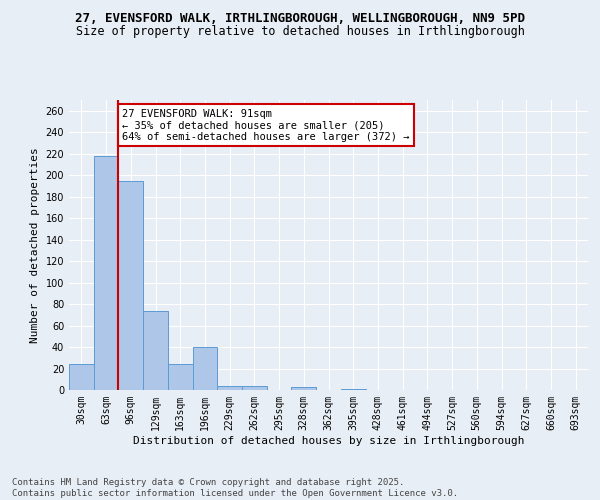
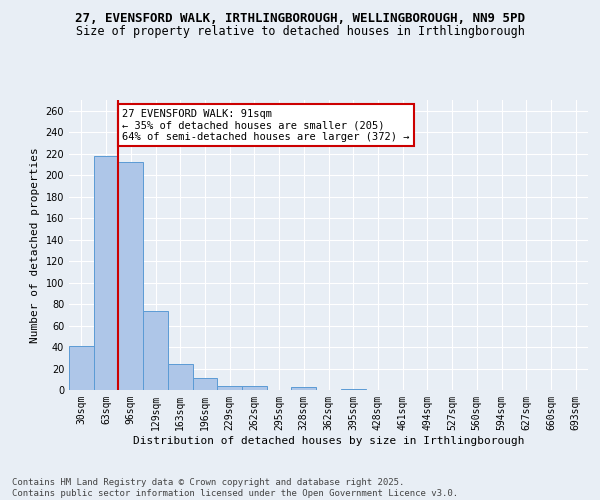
30sqm: 24 -> 41
96sqm: 195 -> 212
196sqm: 40 -> 11
